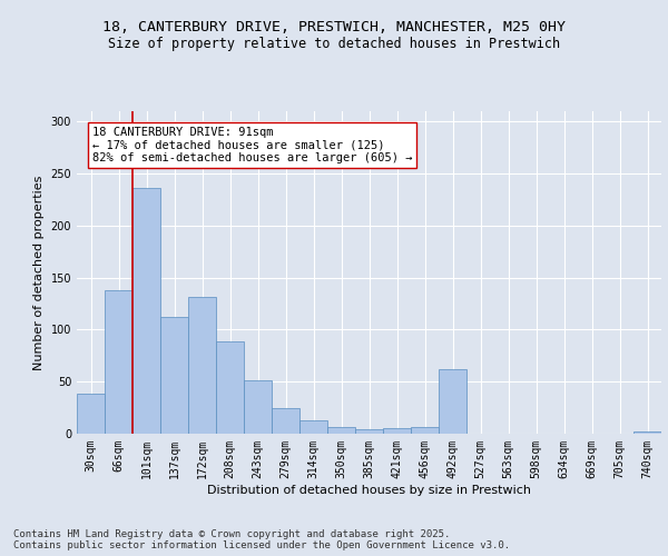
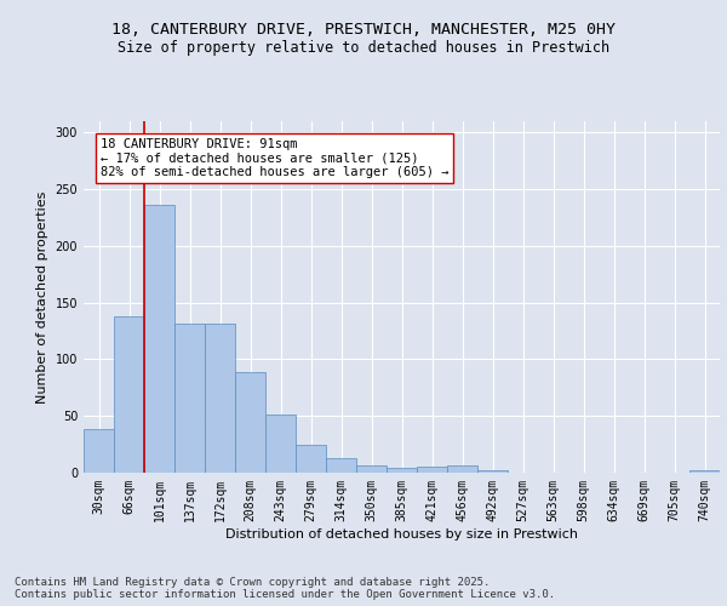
137sqm: 112 -> 131
492sqm: 62 -> 2
